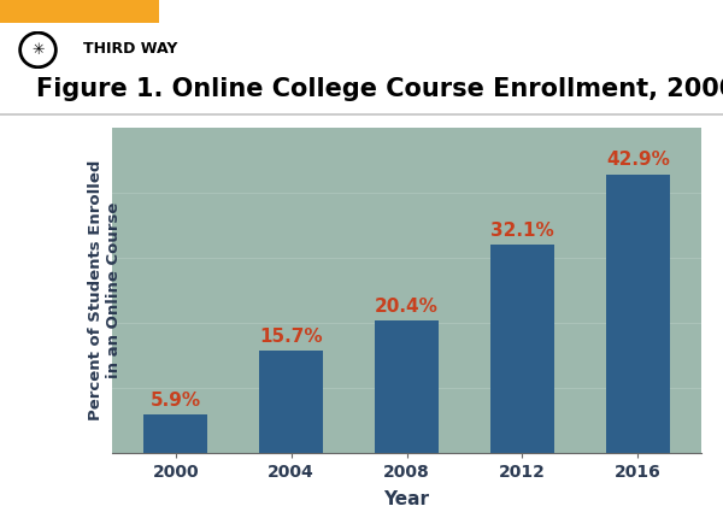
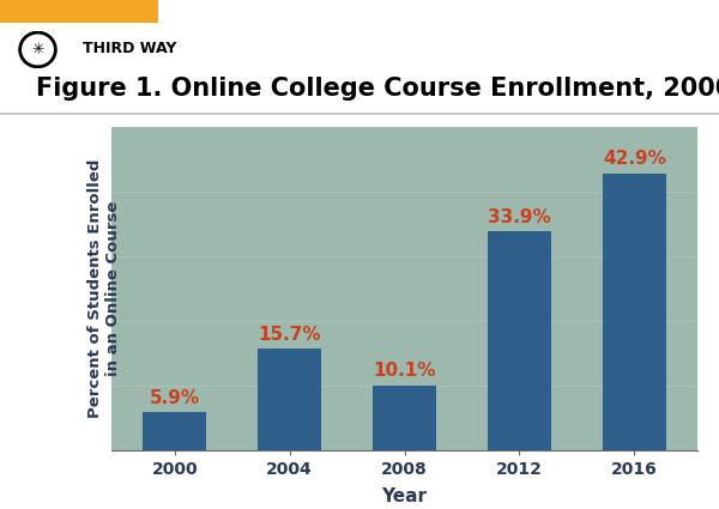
2008: 20.4% -> 10.1%
2012: 32.1% -> 33.9%
